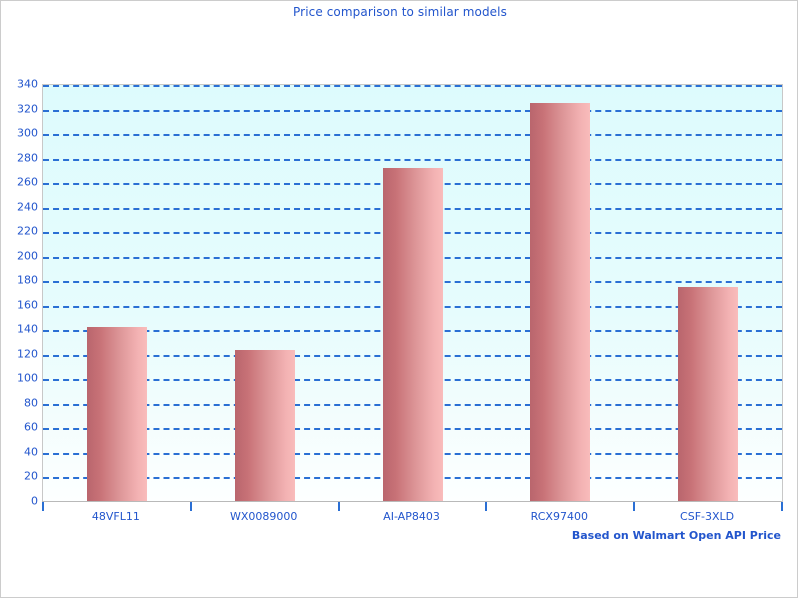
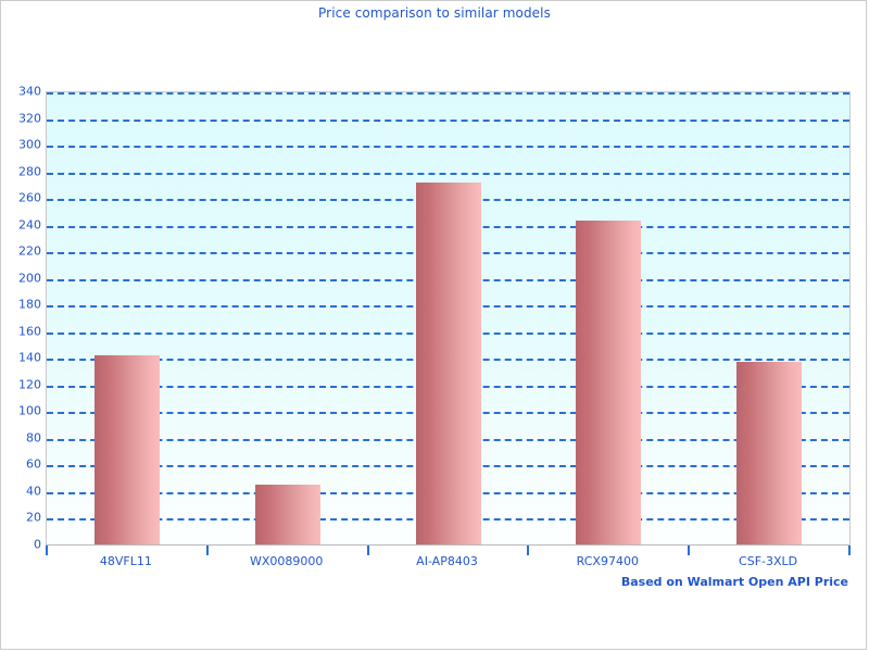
WX0089000: 124 -> 46
RCX97400: 325 -> 244
CSF-3XLD: 175 -> 138
